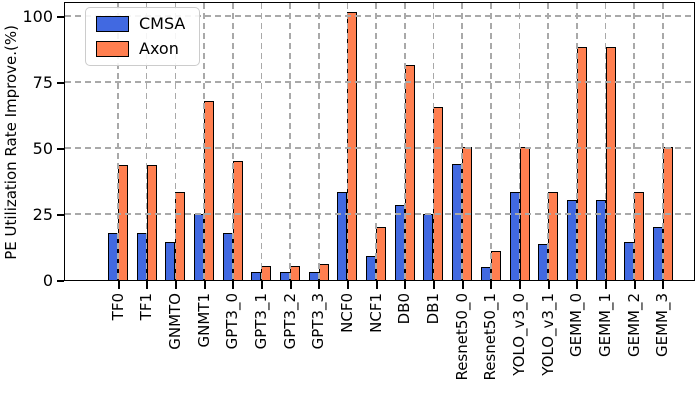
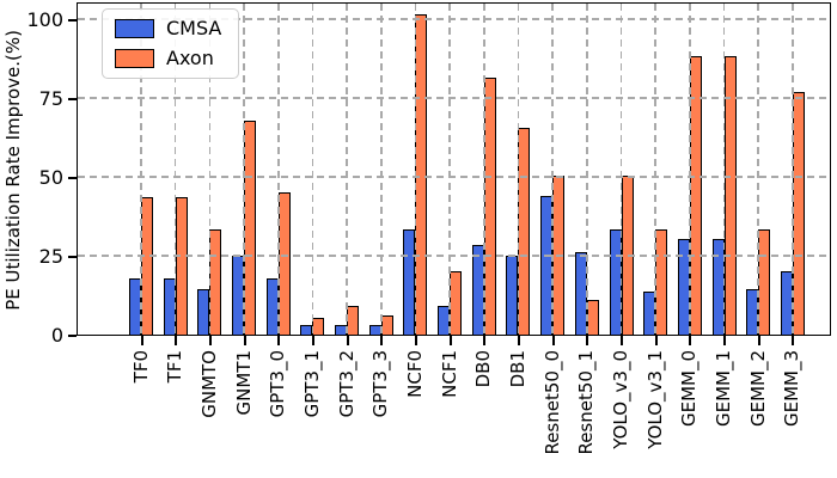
Axon/GPT3_2: 6 -> 9
CMSA/Resnet50_1: 5 -> 26
Axon/GEMM_3: 50 -> 77
